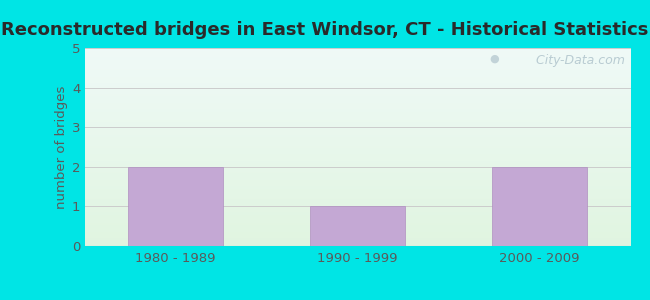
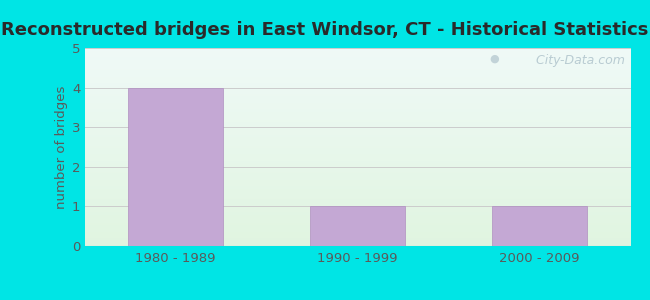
1980 - 1989: 2 -> 4
2000 - 2009: 2 -> 1
